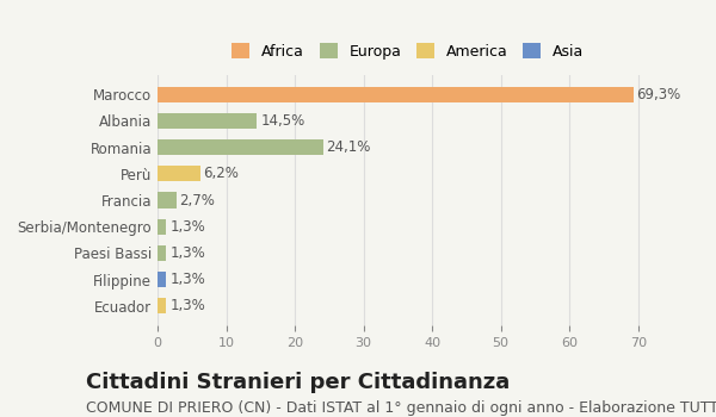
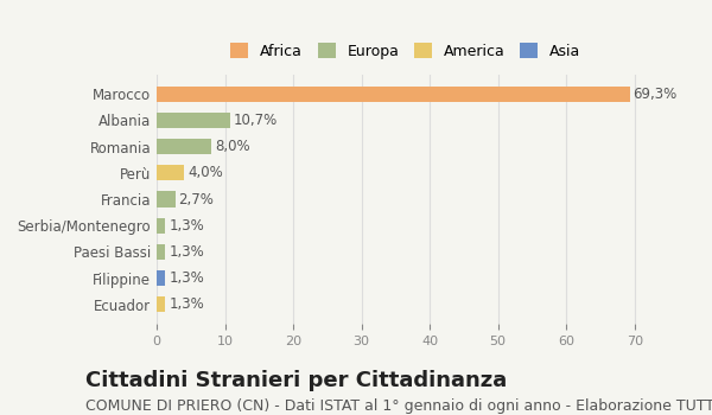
Albania: 14,5% -> 10,7%
Romania: 24,1% -> 8,0%
Perù: 6,2% -> 4,0%
